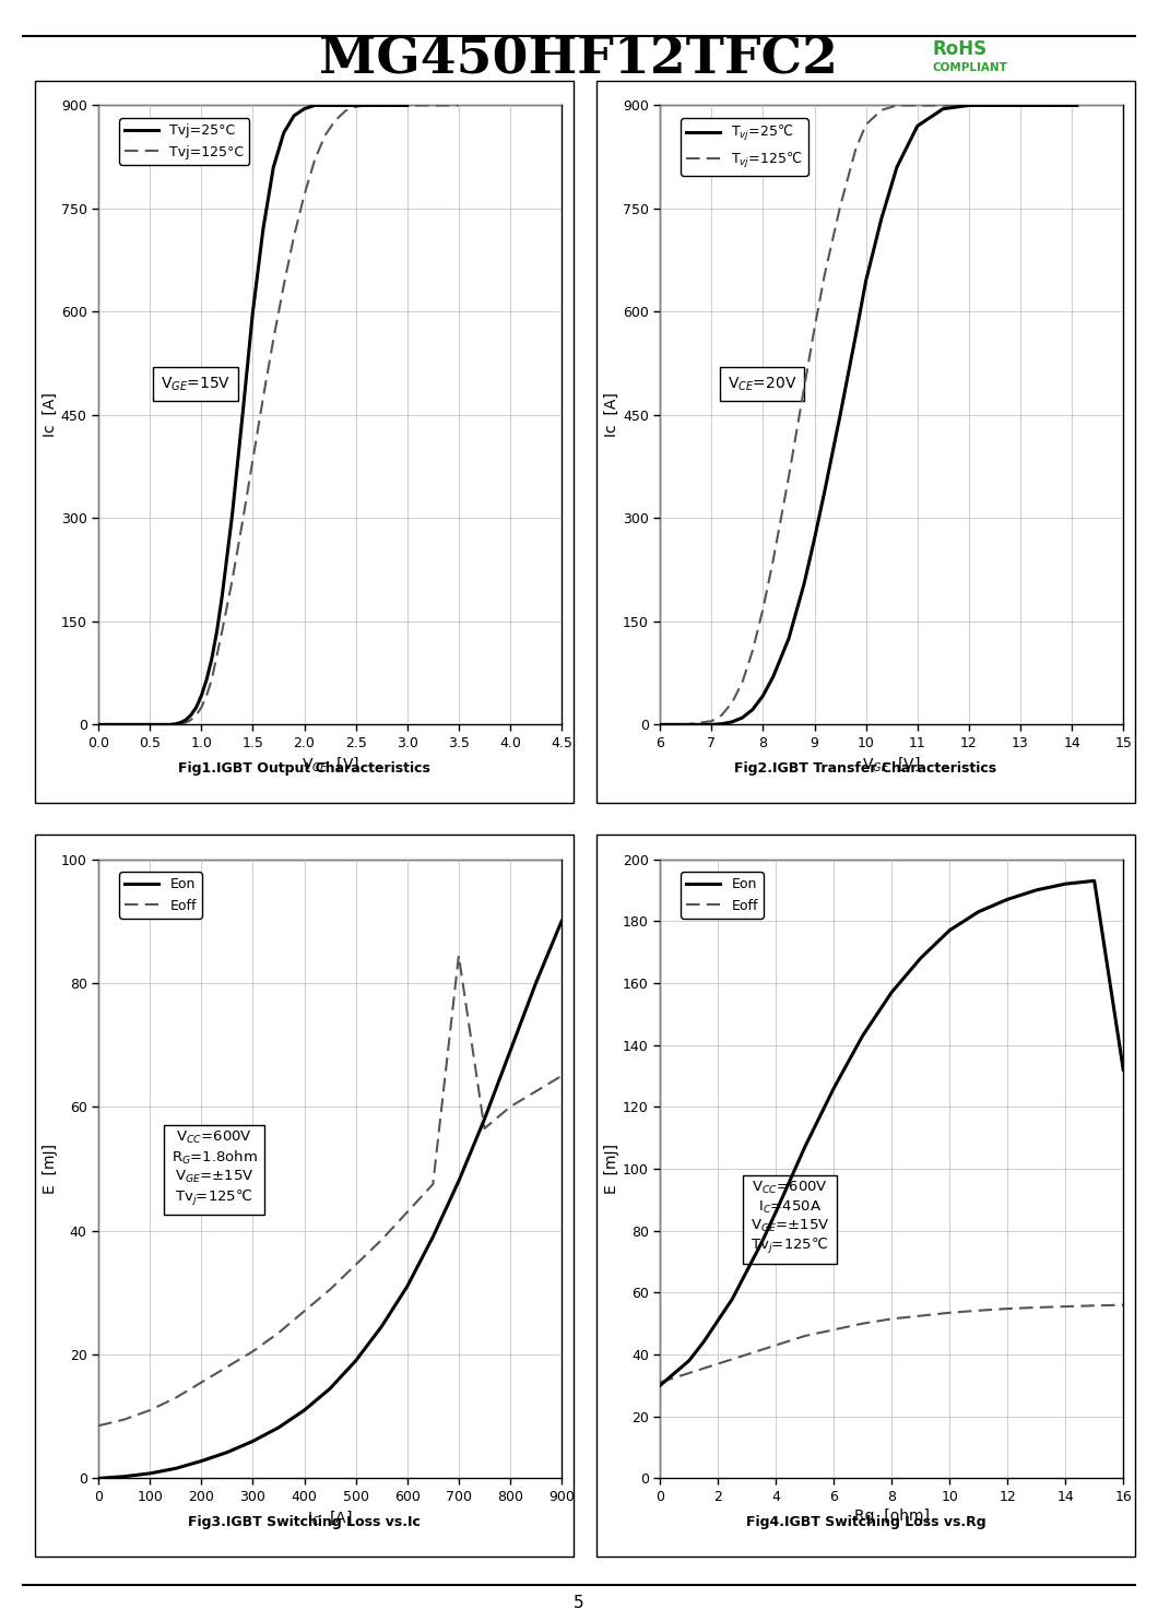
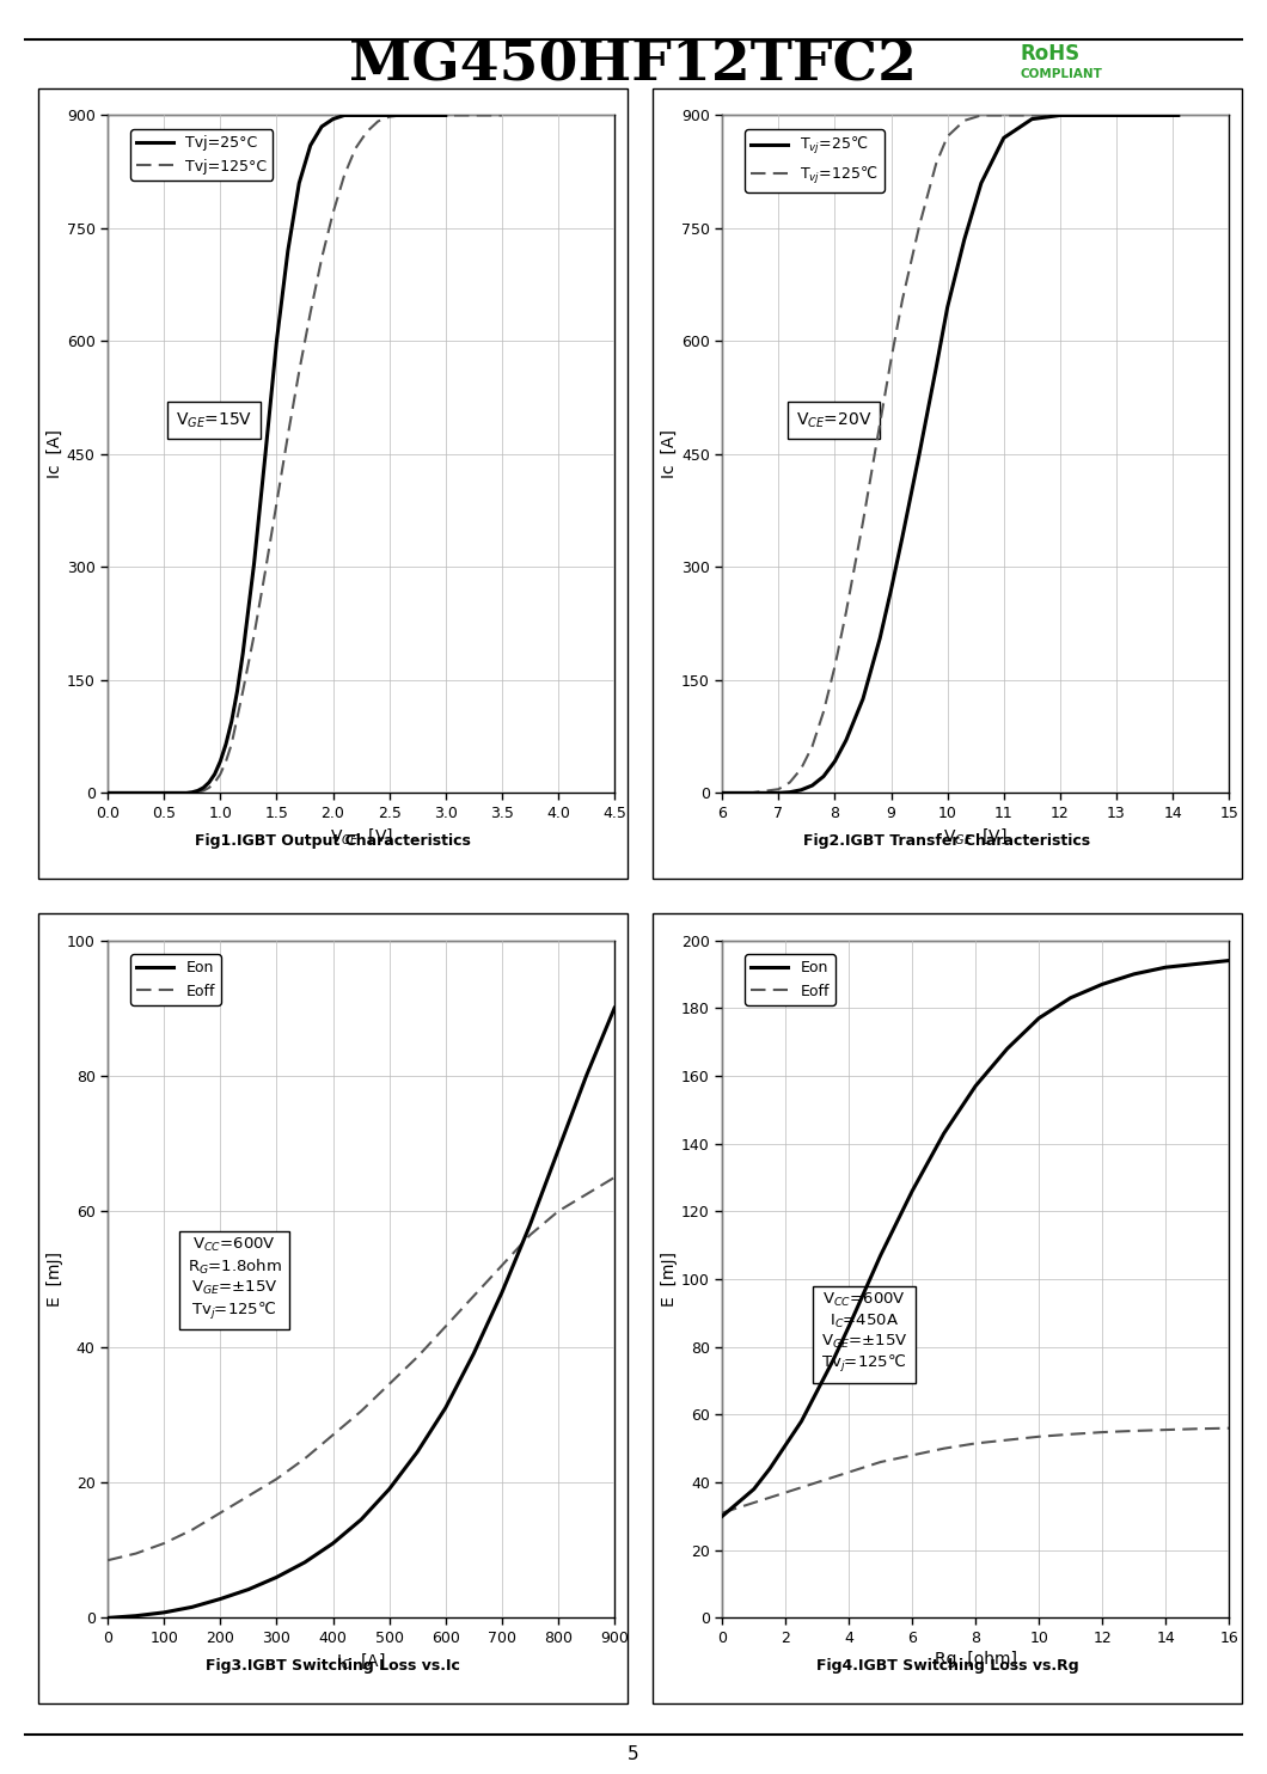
Eoff/700: 84.4 -> 52.0
Eon/16: 132 -> 194
